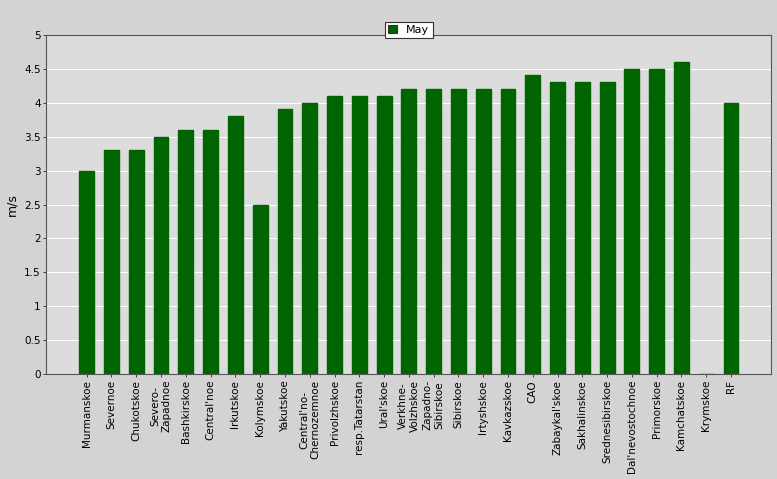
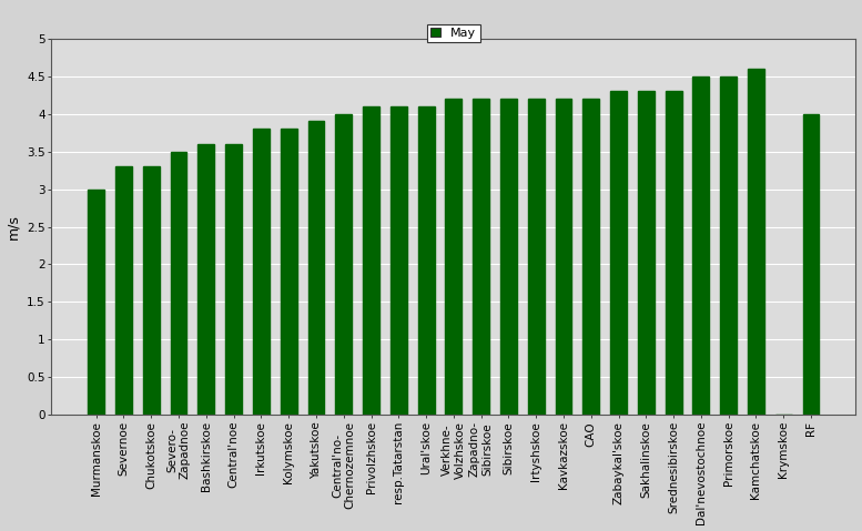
Kolymskoe: 2.5 -> 3.8
CAO: 4.4 -> 4.2
